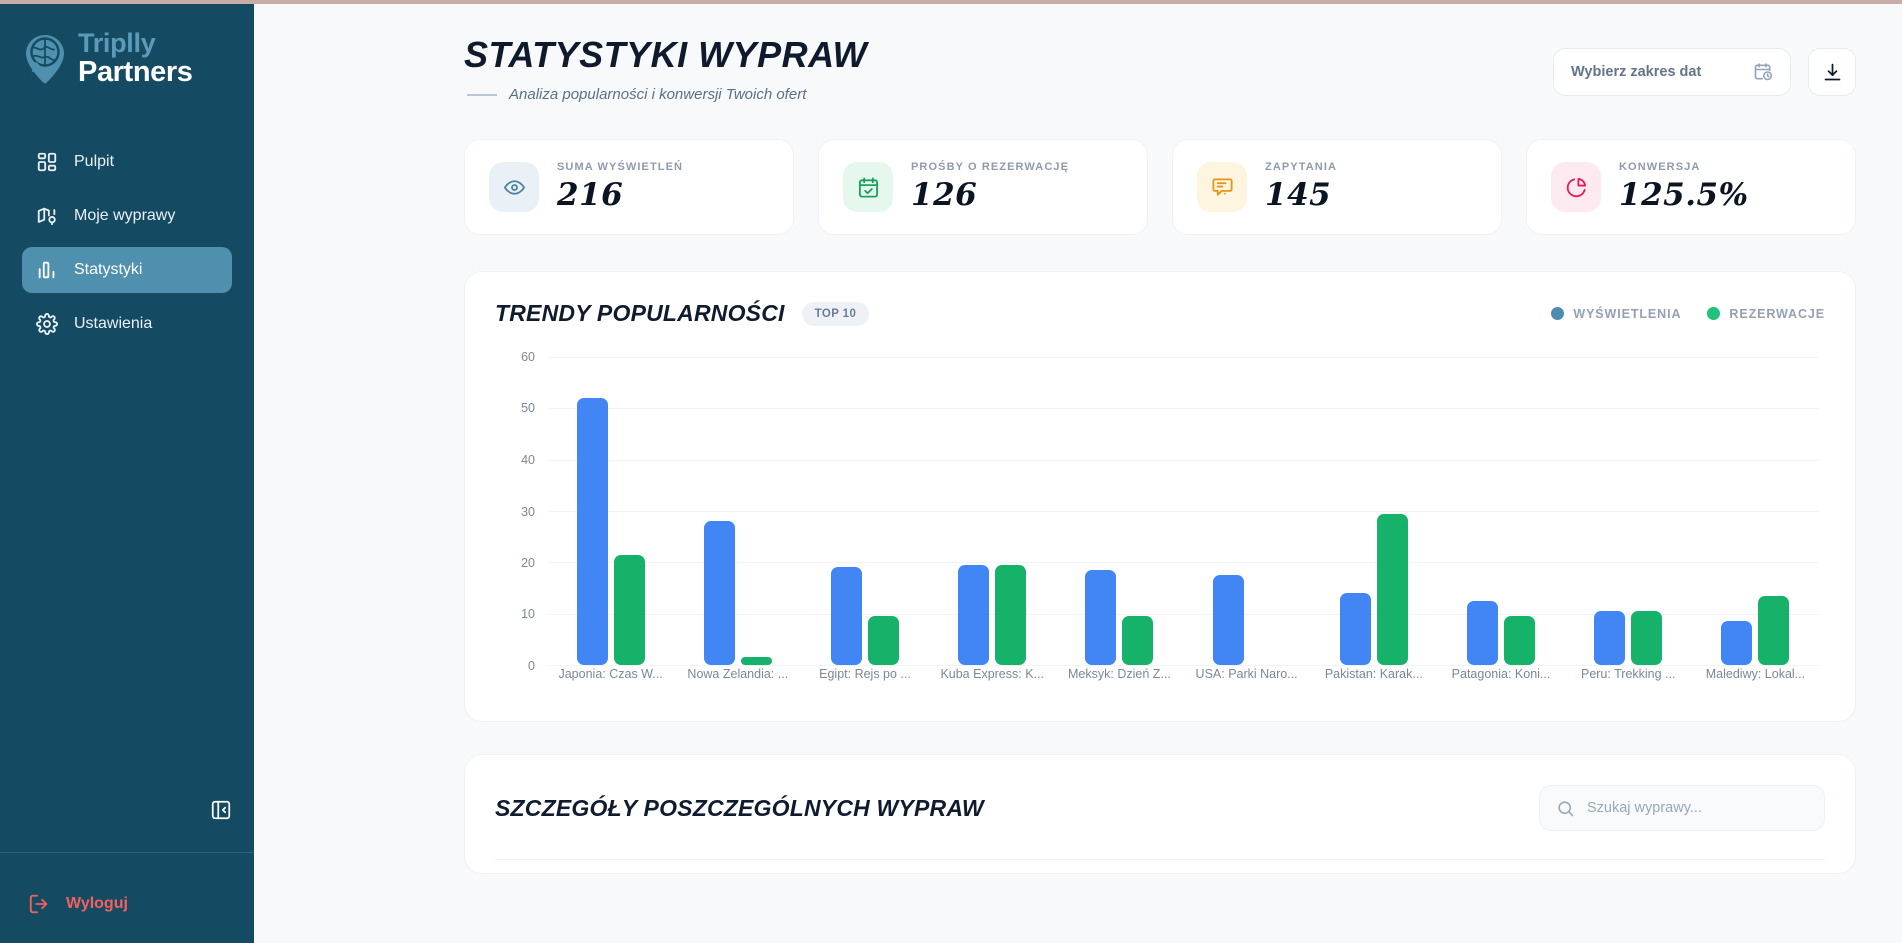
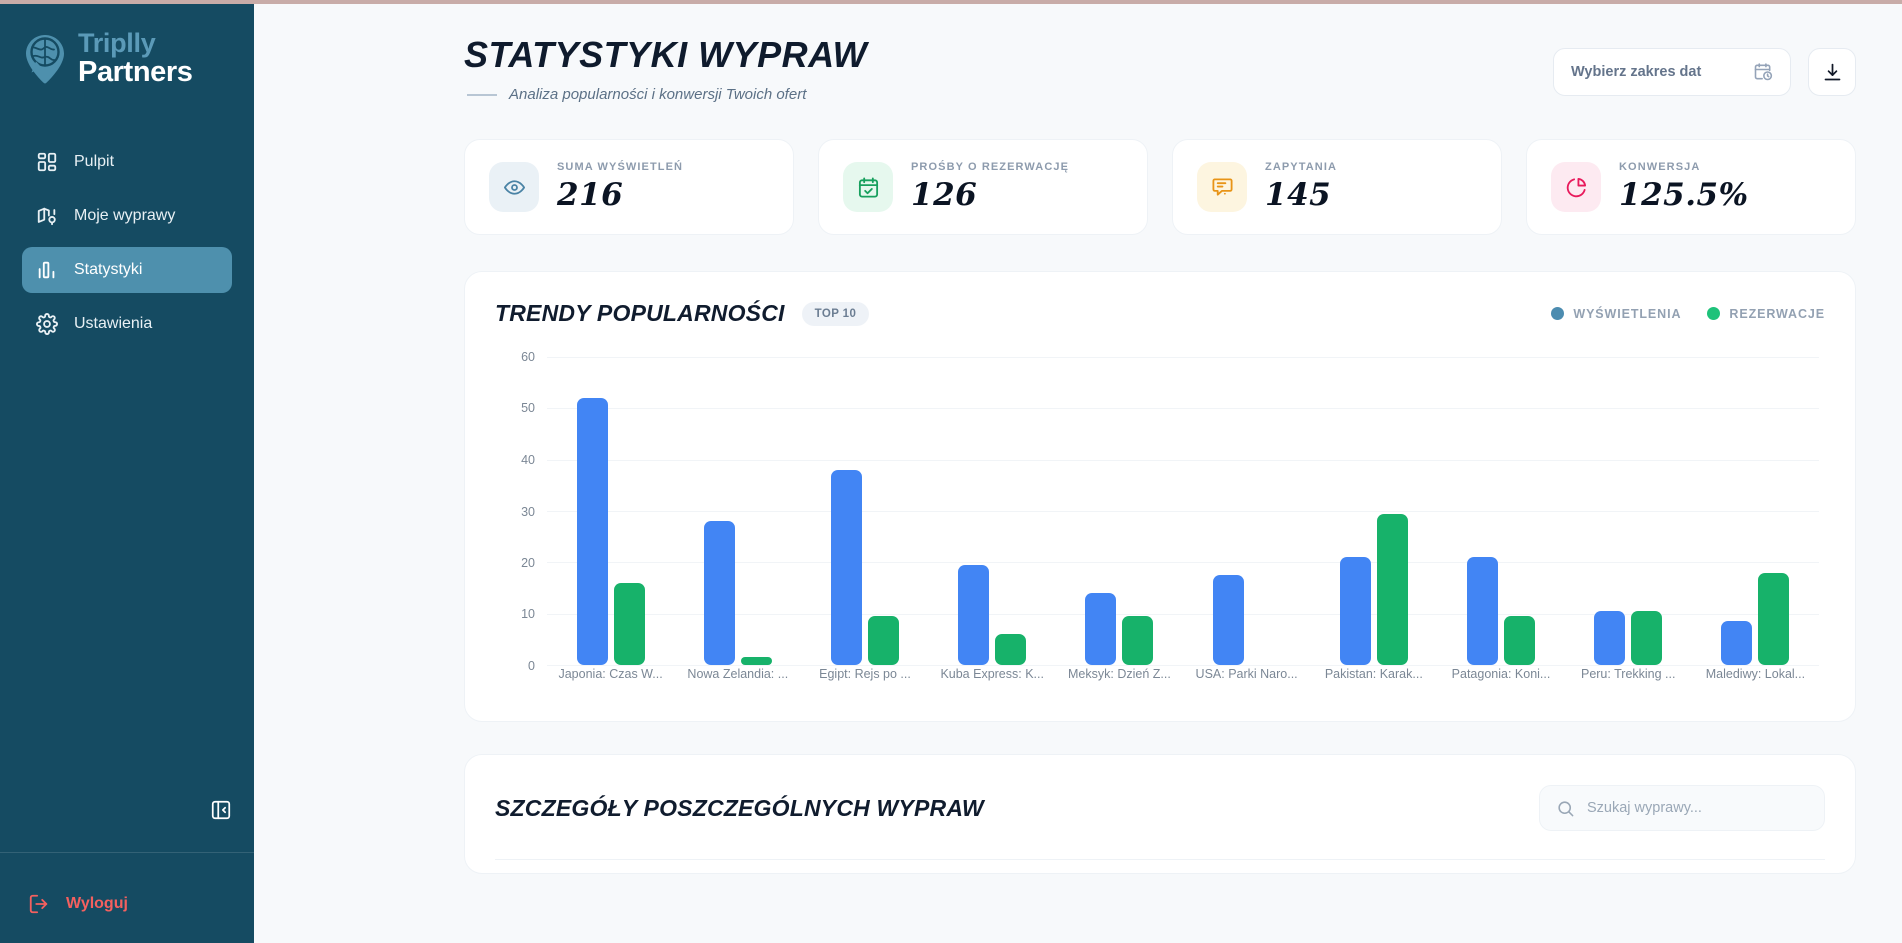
REZERWACJE/Japonia: Czas W...: 22 -> 16
WYŚWIETLENIA/Egipt: Rejs po ...: 19 -> 38
REZERWACJE/Kuba Express: K...: 20 -> 6
WYŚWIETLENIA/Meksyk: Dzień Z...: 18 -> 14
WYŚWIETLENIA/Pakistan: Karak...: 14 -> 21
WYŚWIETLENIA/Patagonia: Koni...: 12 -> 21
REZERWACJE/Malediwy: Lokal...: 14 -> 18
